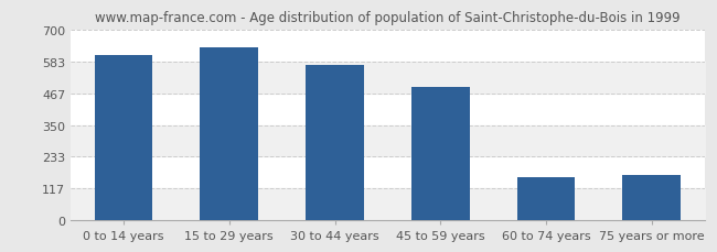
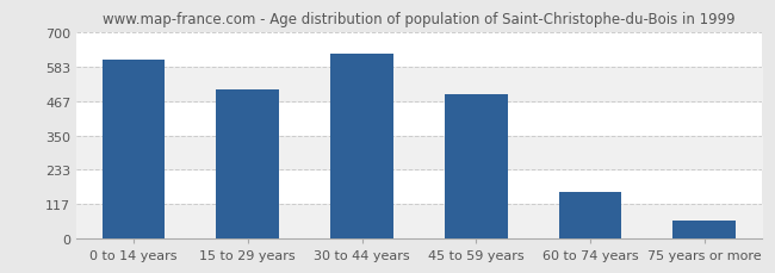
15 to 29 years: 635 -> 508
30 to 44 years: 570 -> 628
75 years or more: 165 -> 60
